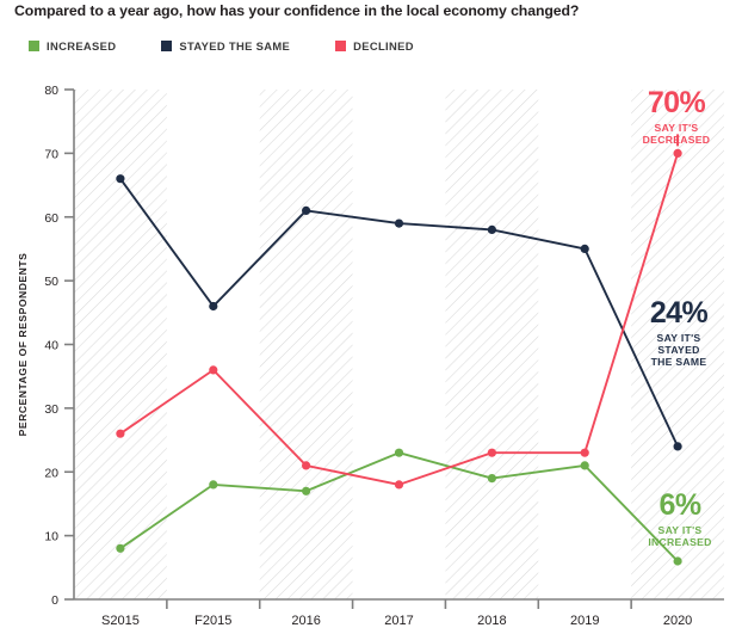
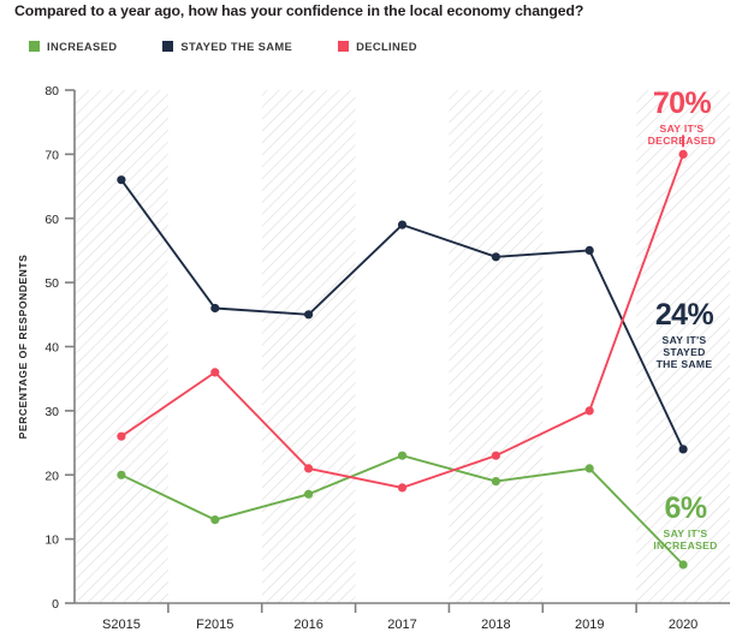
INCREASED/S2015: 8 -> 20
INCREASED/F2015: 18 -> 13
STAYED THE SAME/2016: 61 -> 45
STAYED THE SAME/2018: 58 -> 54
DECLINED/2019: 23 -> 30
